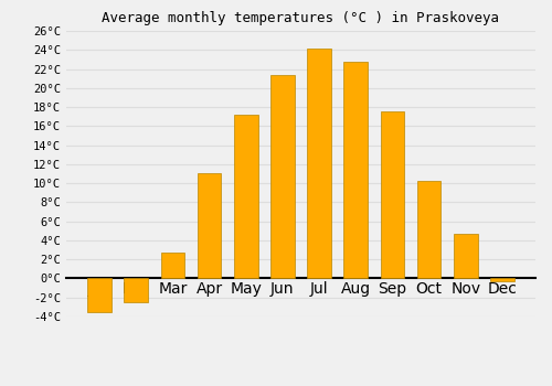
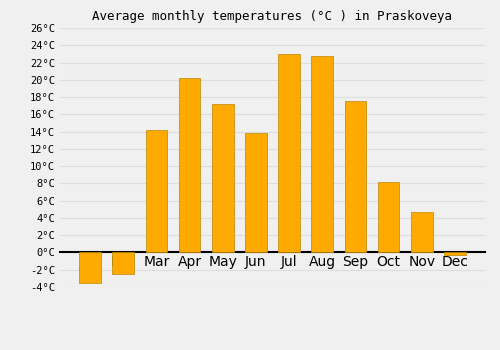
Mar: 2.7°C -> 14.2°C
Apr: 11.0°C -> 20.2°C
Jun: 21.4°C -> 13.8°C
Jul: 24.2°C -> 23.0°C
Oct: 10.3°C -> 8.2°C
